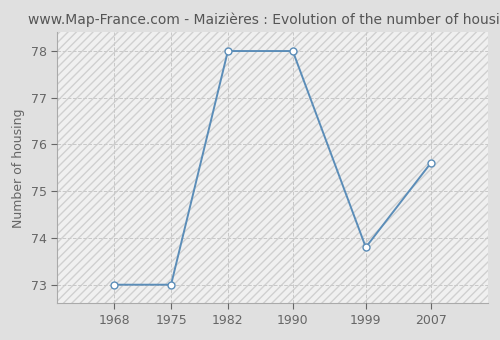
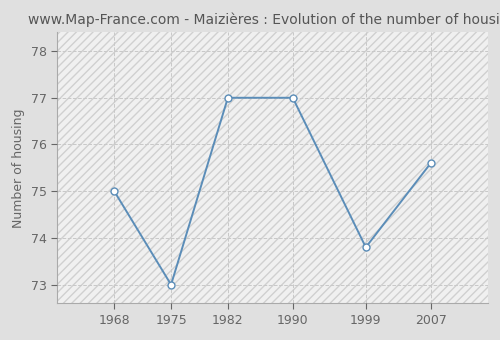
1968: 73.0 -> 75.0
1982: 78.0 -> 77.0
1990: 78.0 -> 77.0
